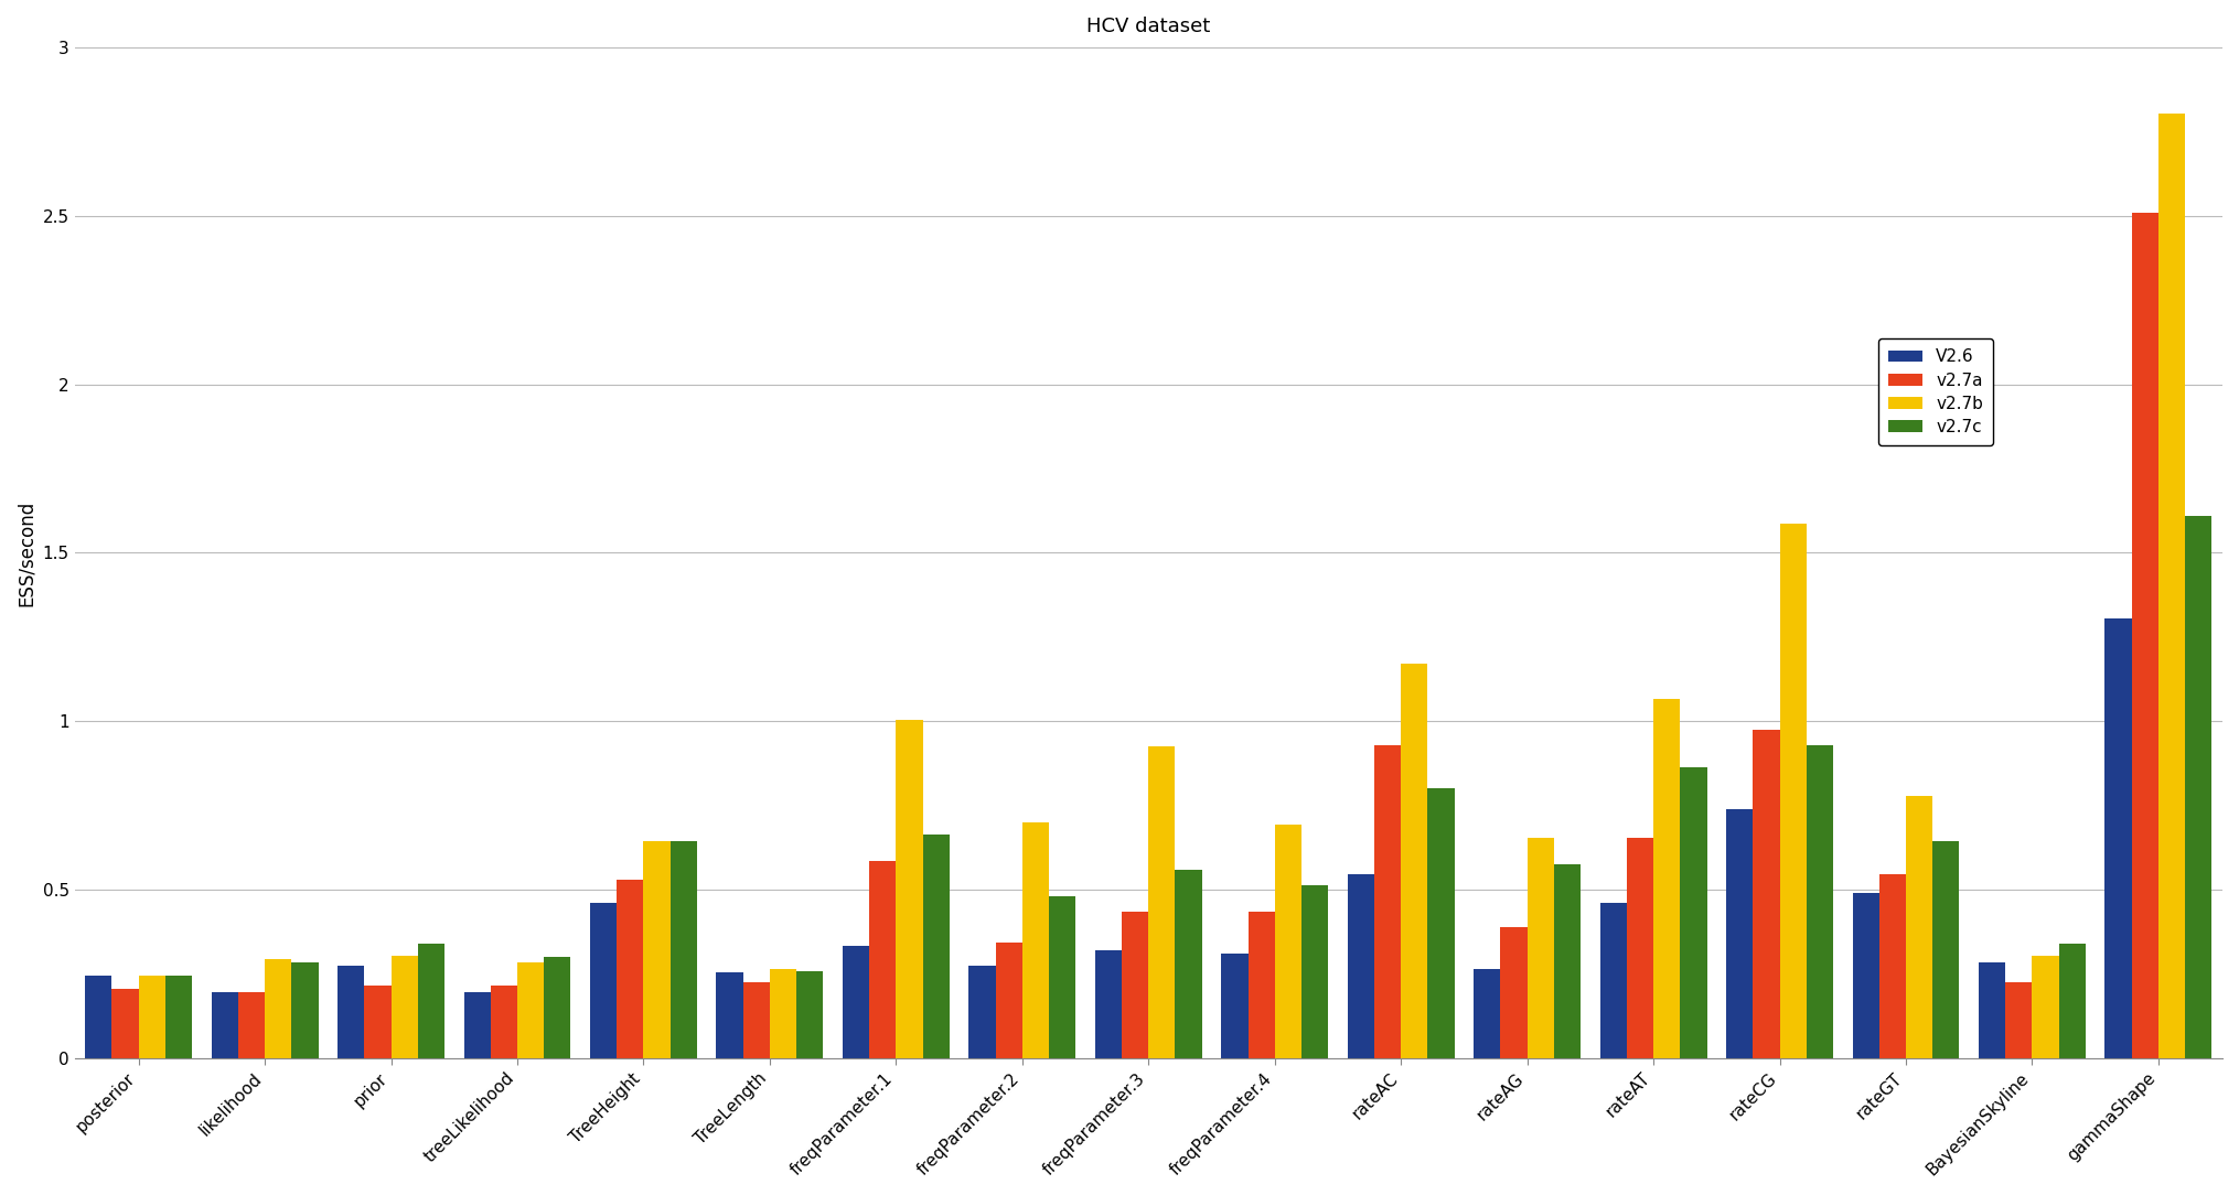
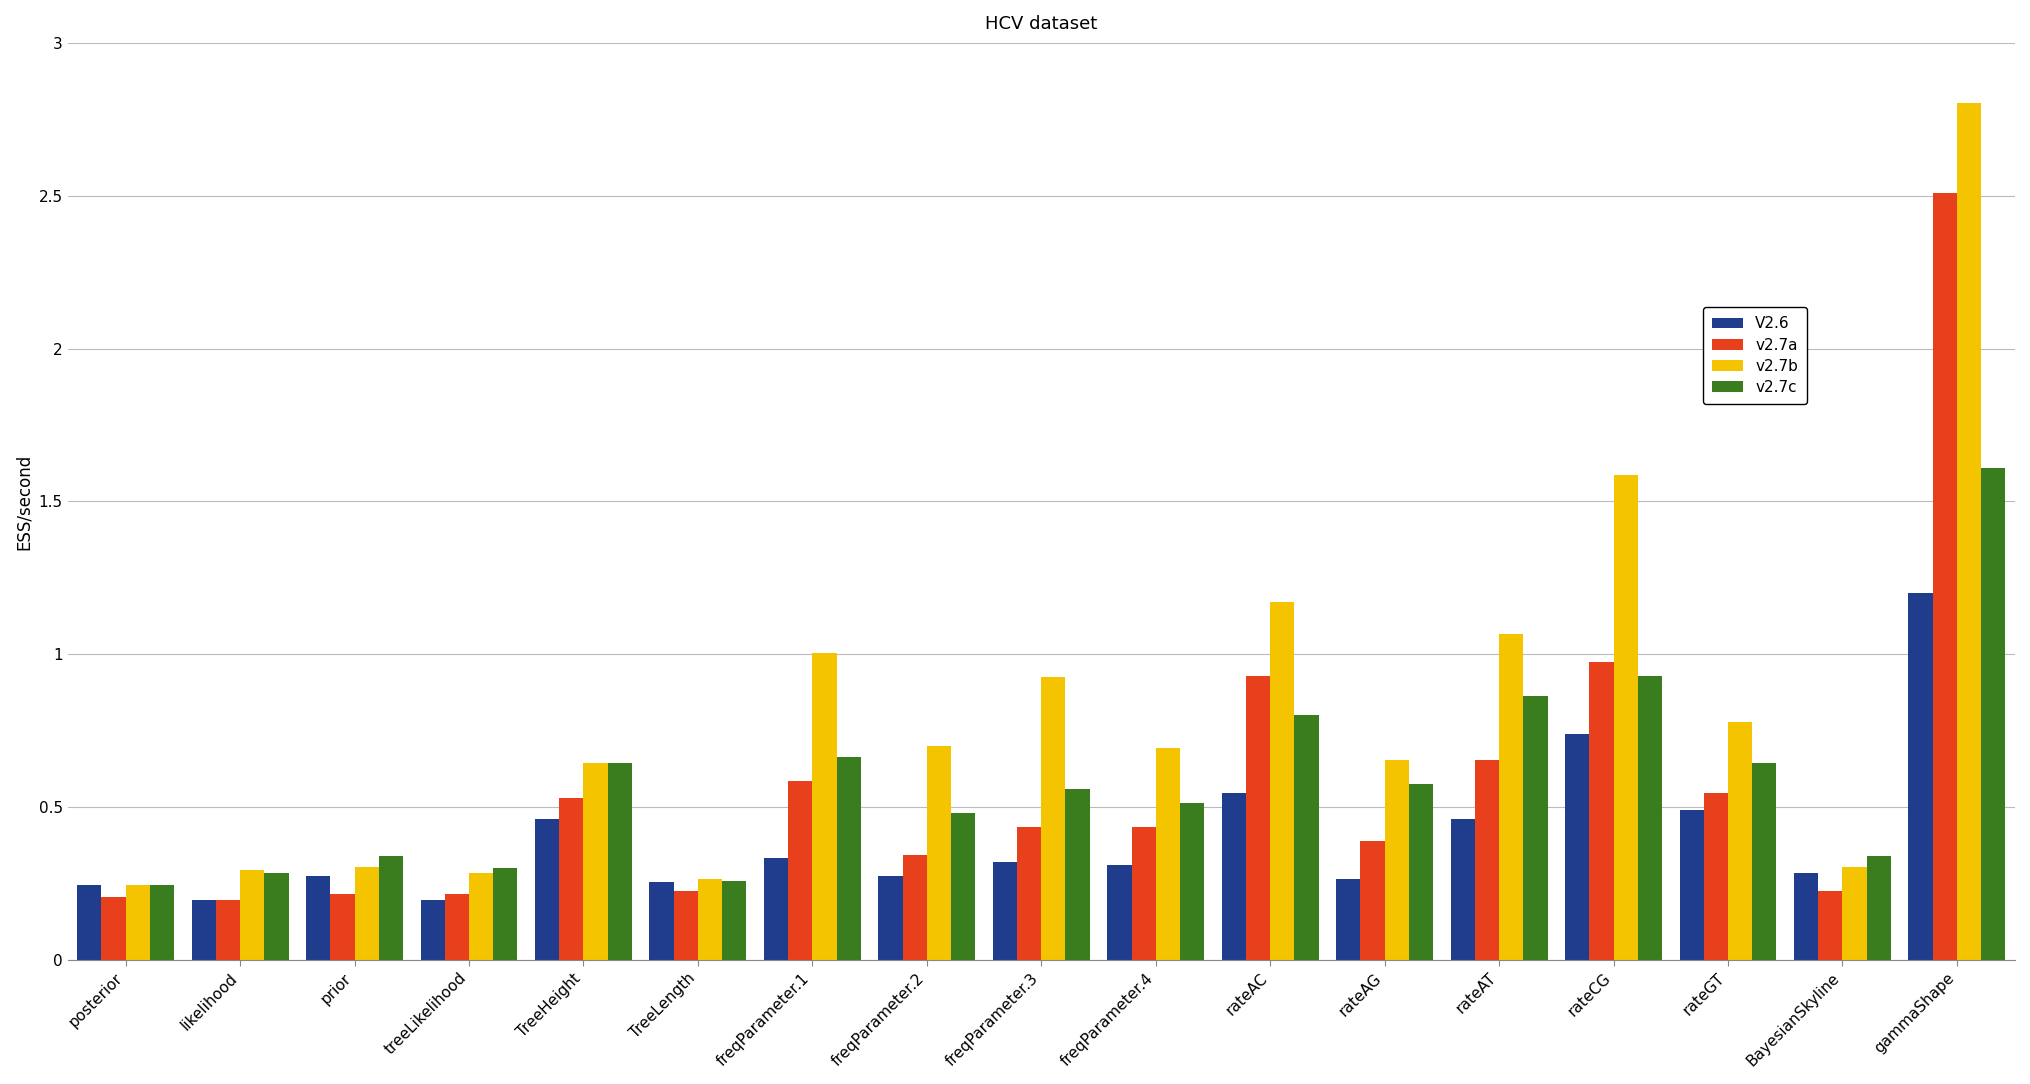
V2.6/gammaShape: 1.305 -> 1.200
